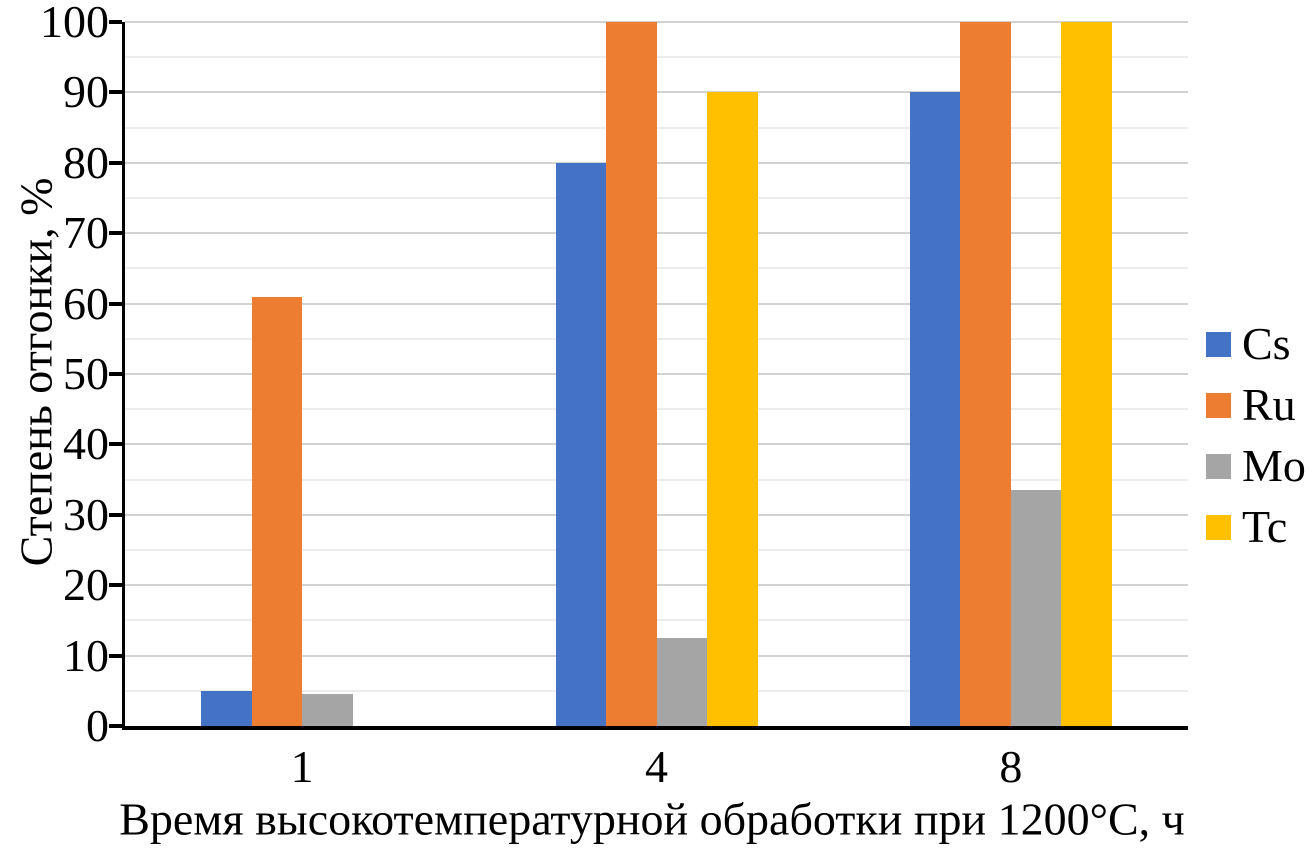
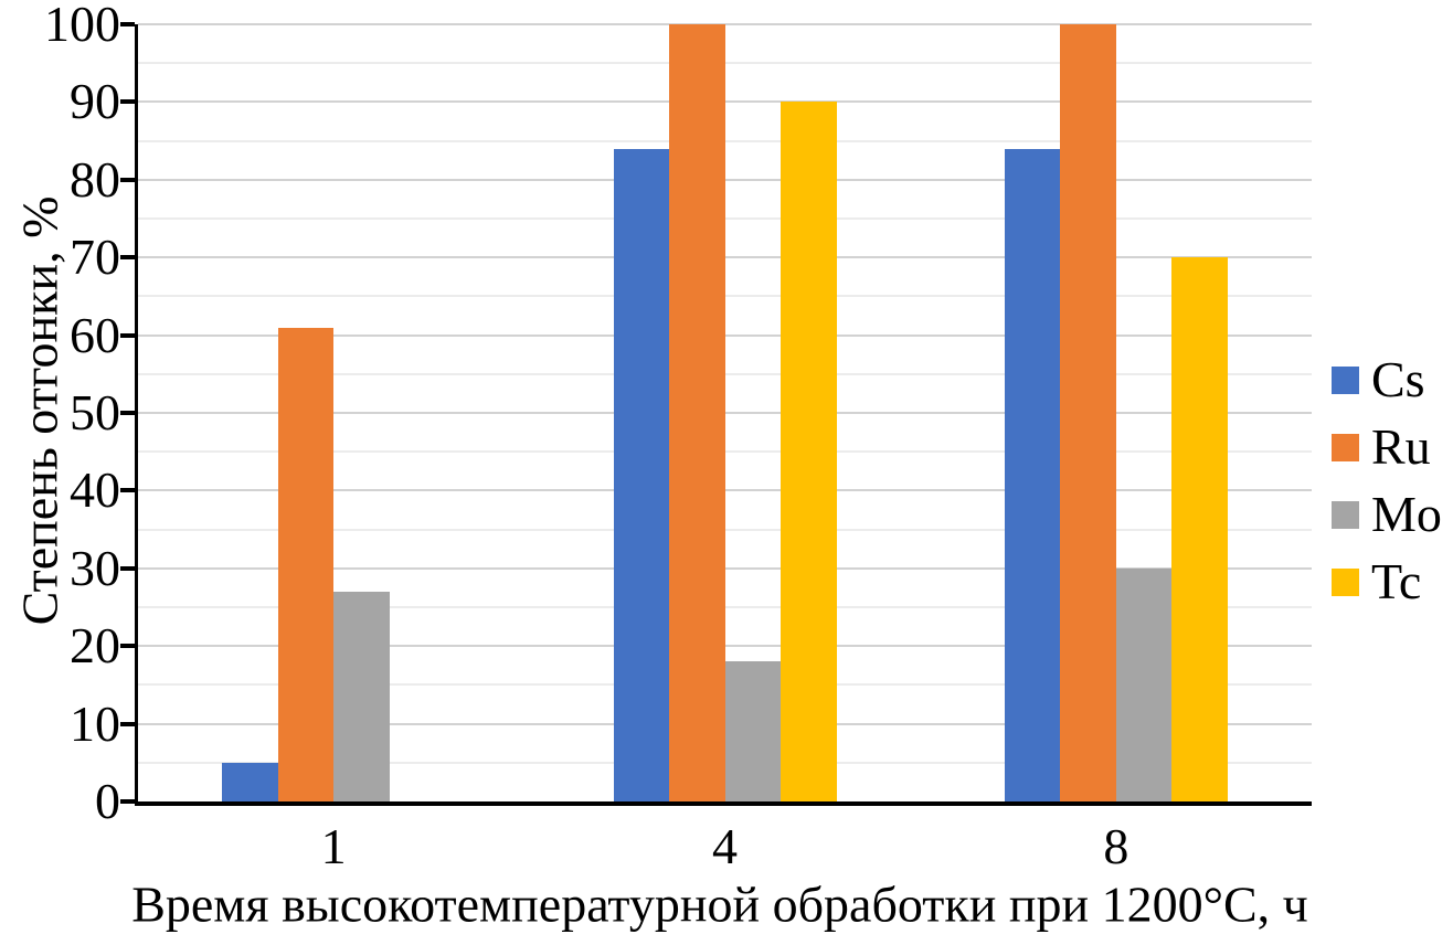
Mo/1: 4 -> 27
Cs/4: 80 -> 84
Mo/4: 12 -> 18
Cs/8: 90 -> 84
Mo/8: 34 -> 30
Tc/8: 100 -> 70
